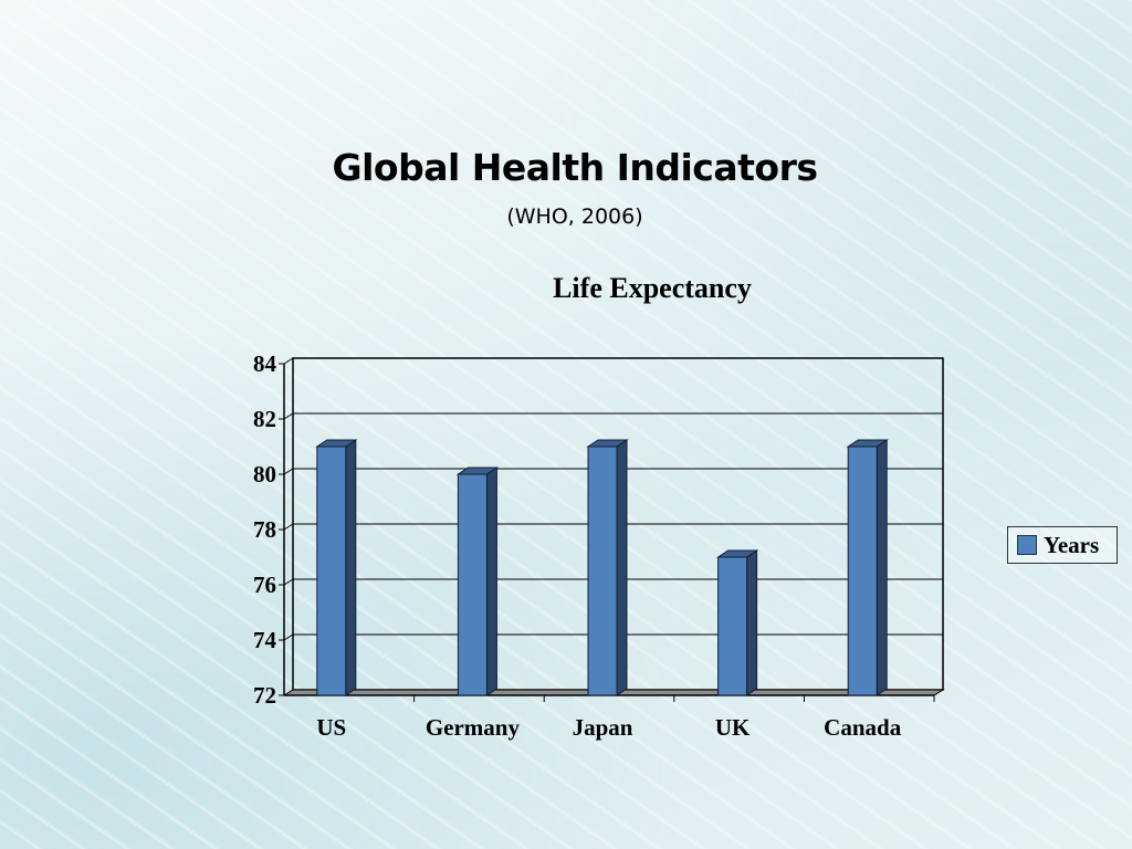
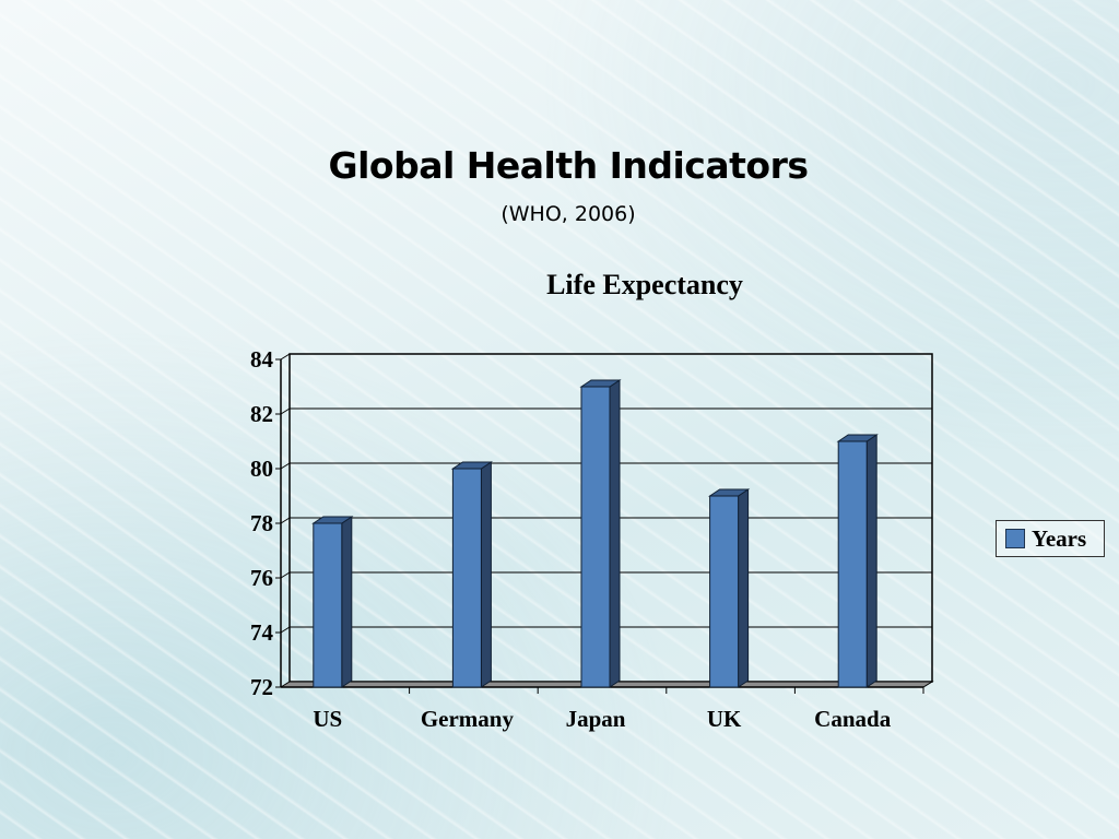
US: 81 -> 78
Japan: 81 -> 83
UK: 77 -> 79
